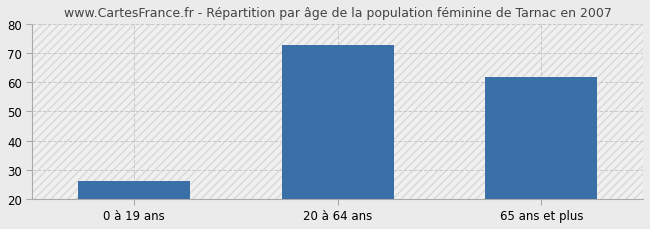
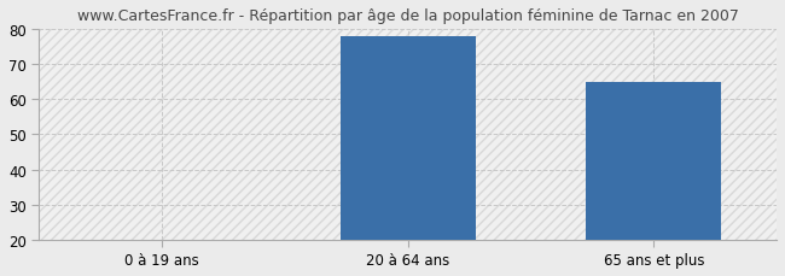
0 à 19 ans: 26 -> 20
20 à 64 ans: 73 -> 78
65 ans et plus: 62 -> 65
